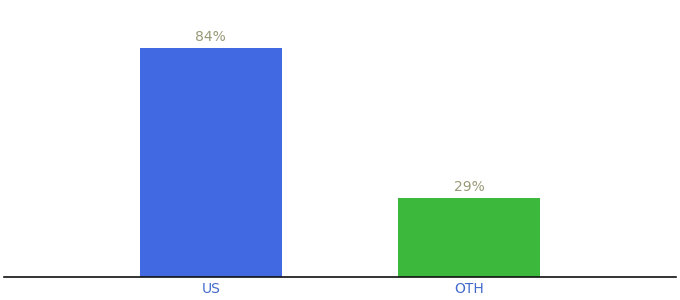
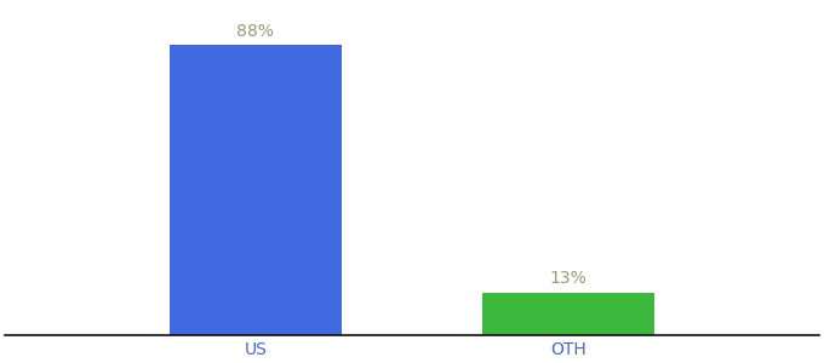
US: 84% -> 88%
OTH: 29% -> 13%
